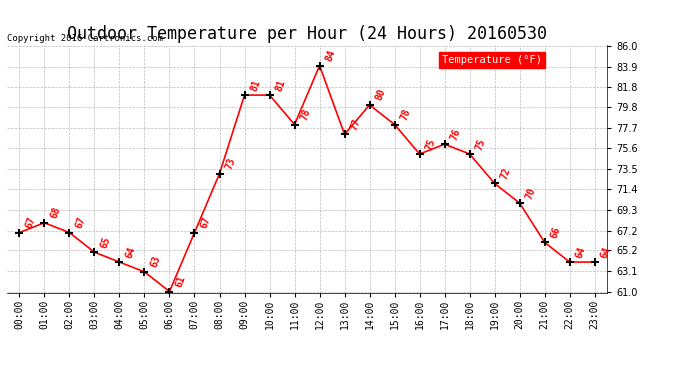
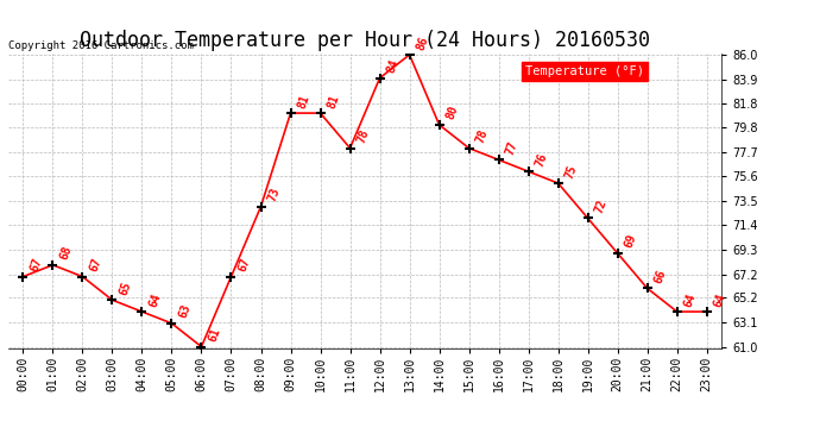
13:00: 77 -> 86
16:00: 75 -> 77
20:00: 70 -> 69
